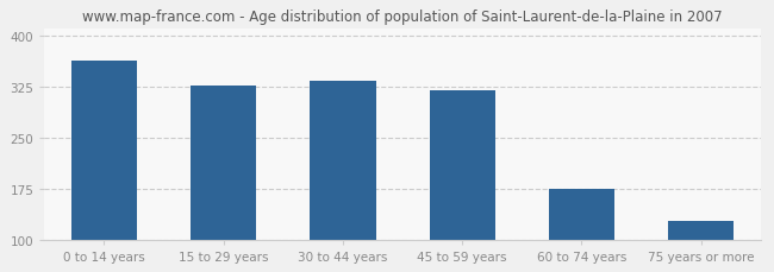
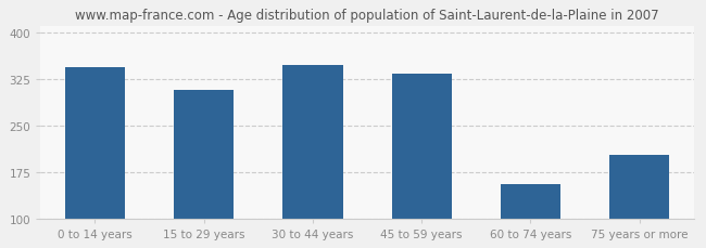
0 to 14 years: 363 -> 344
15 to 29 years: 327 -> 308
30 to 44 years: 333 -> 348
45 to 59 years: 320 -> 334
60 to 74 years: 175 -> 156
75 years or more: 128 -> 202
